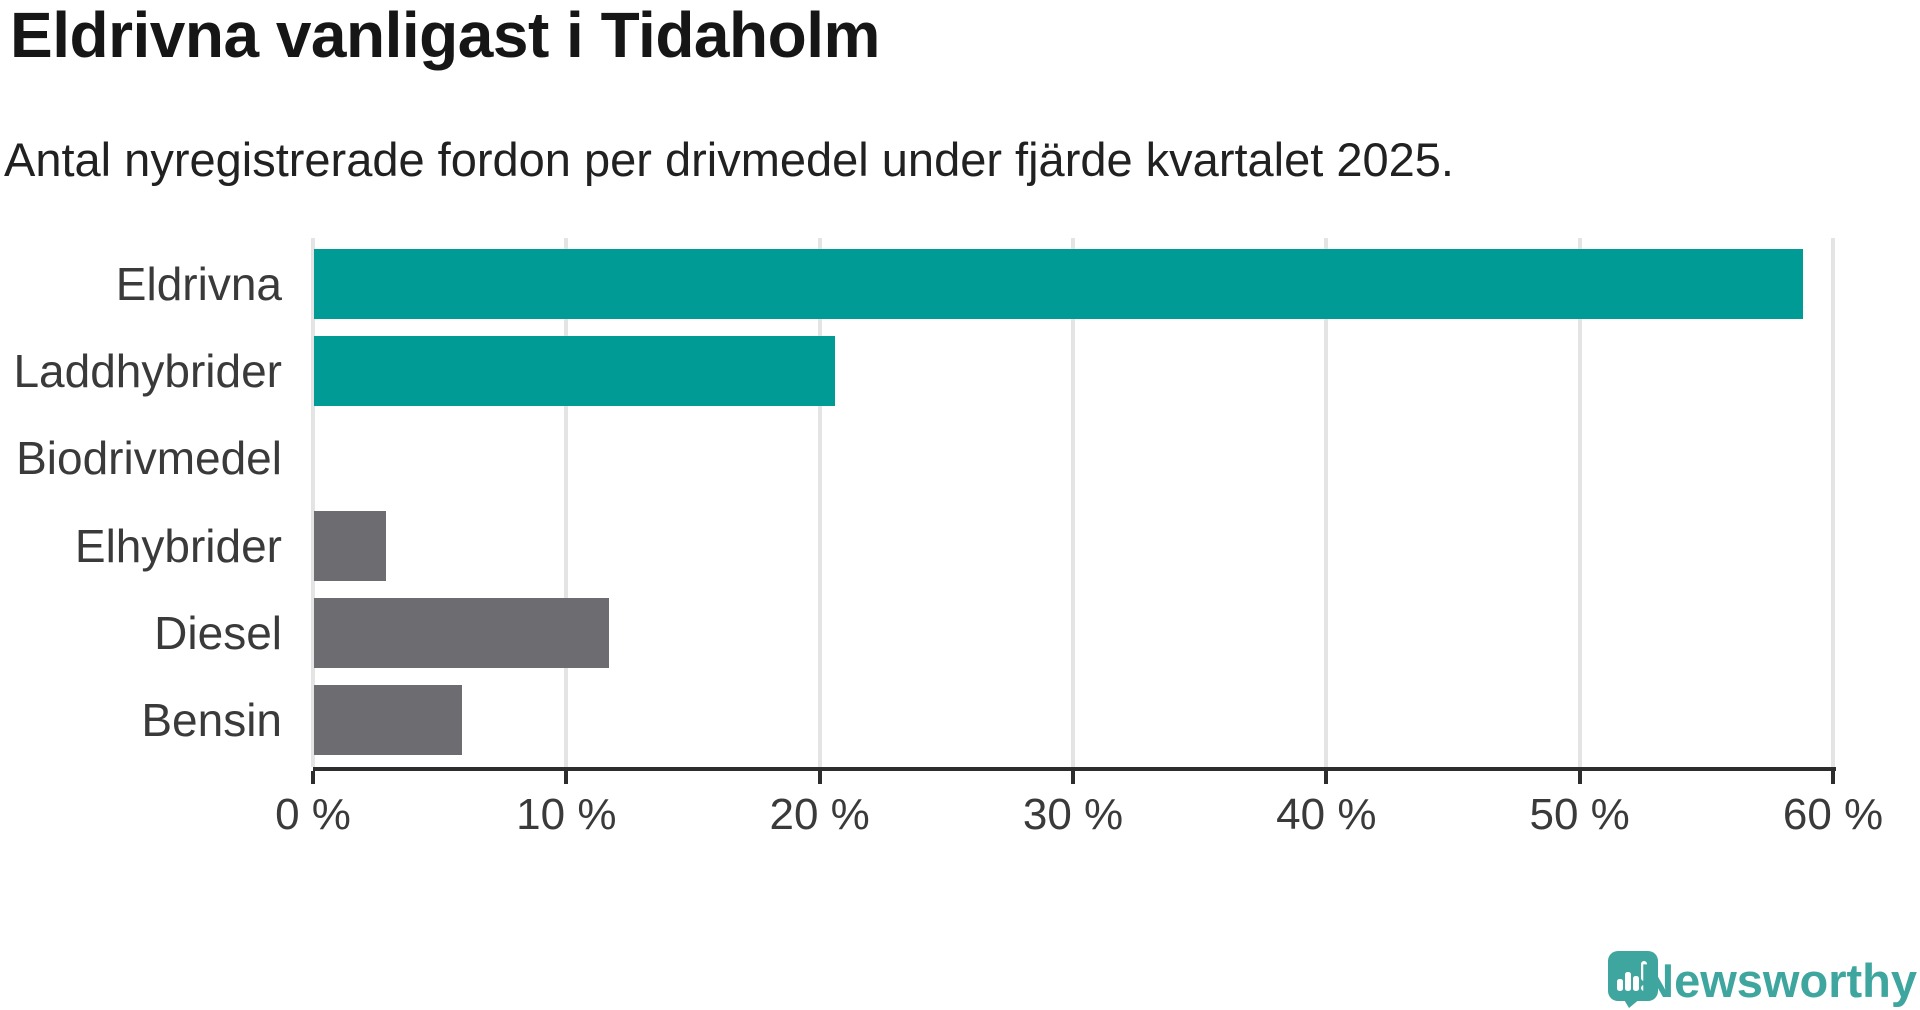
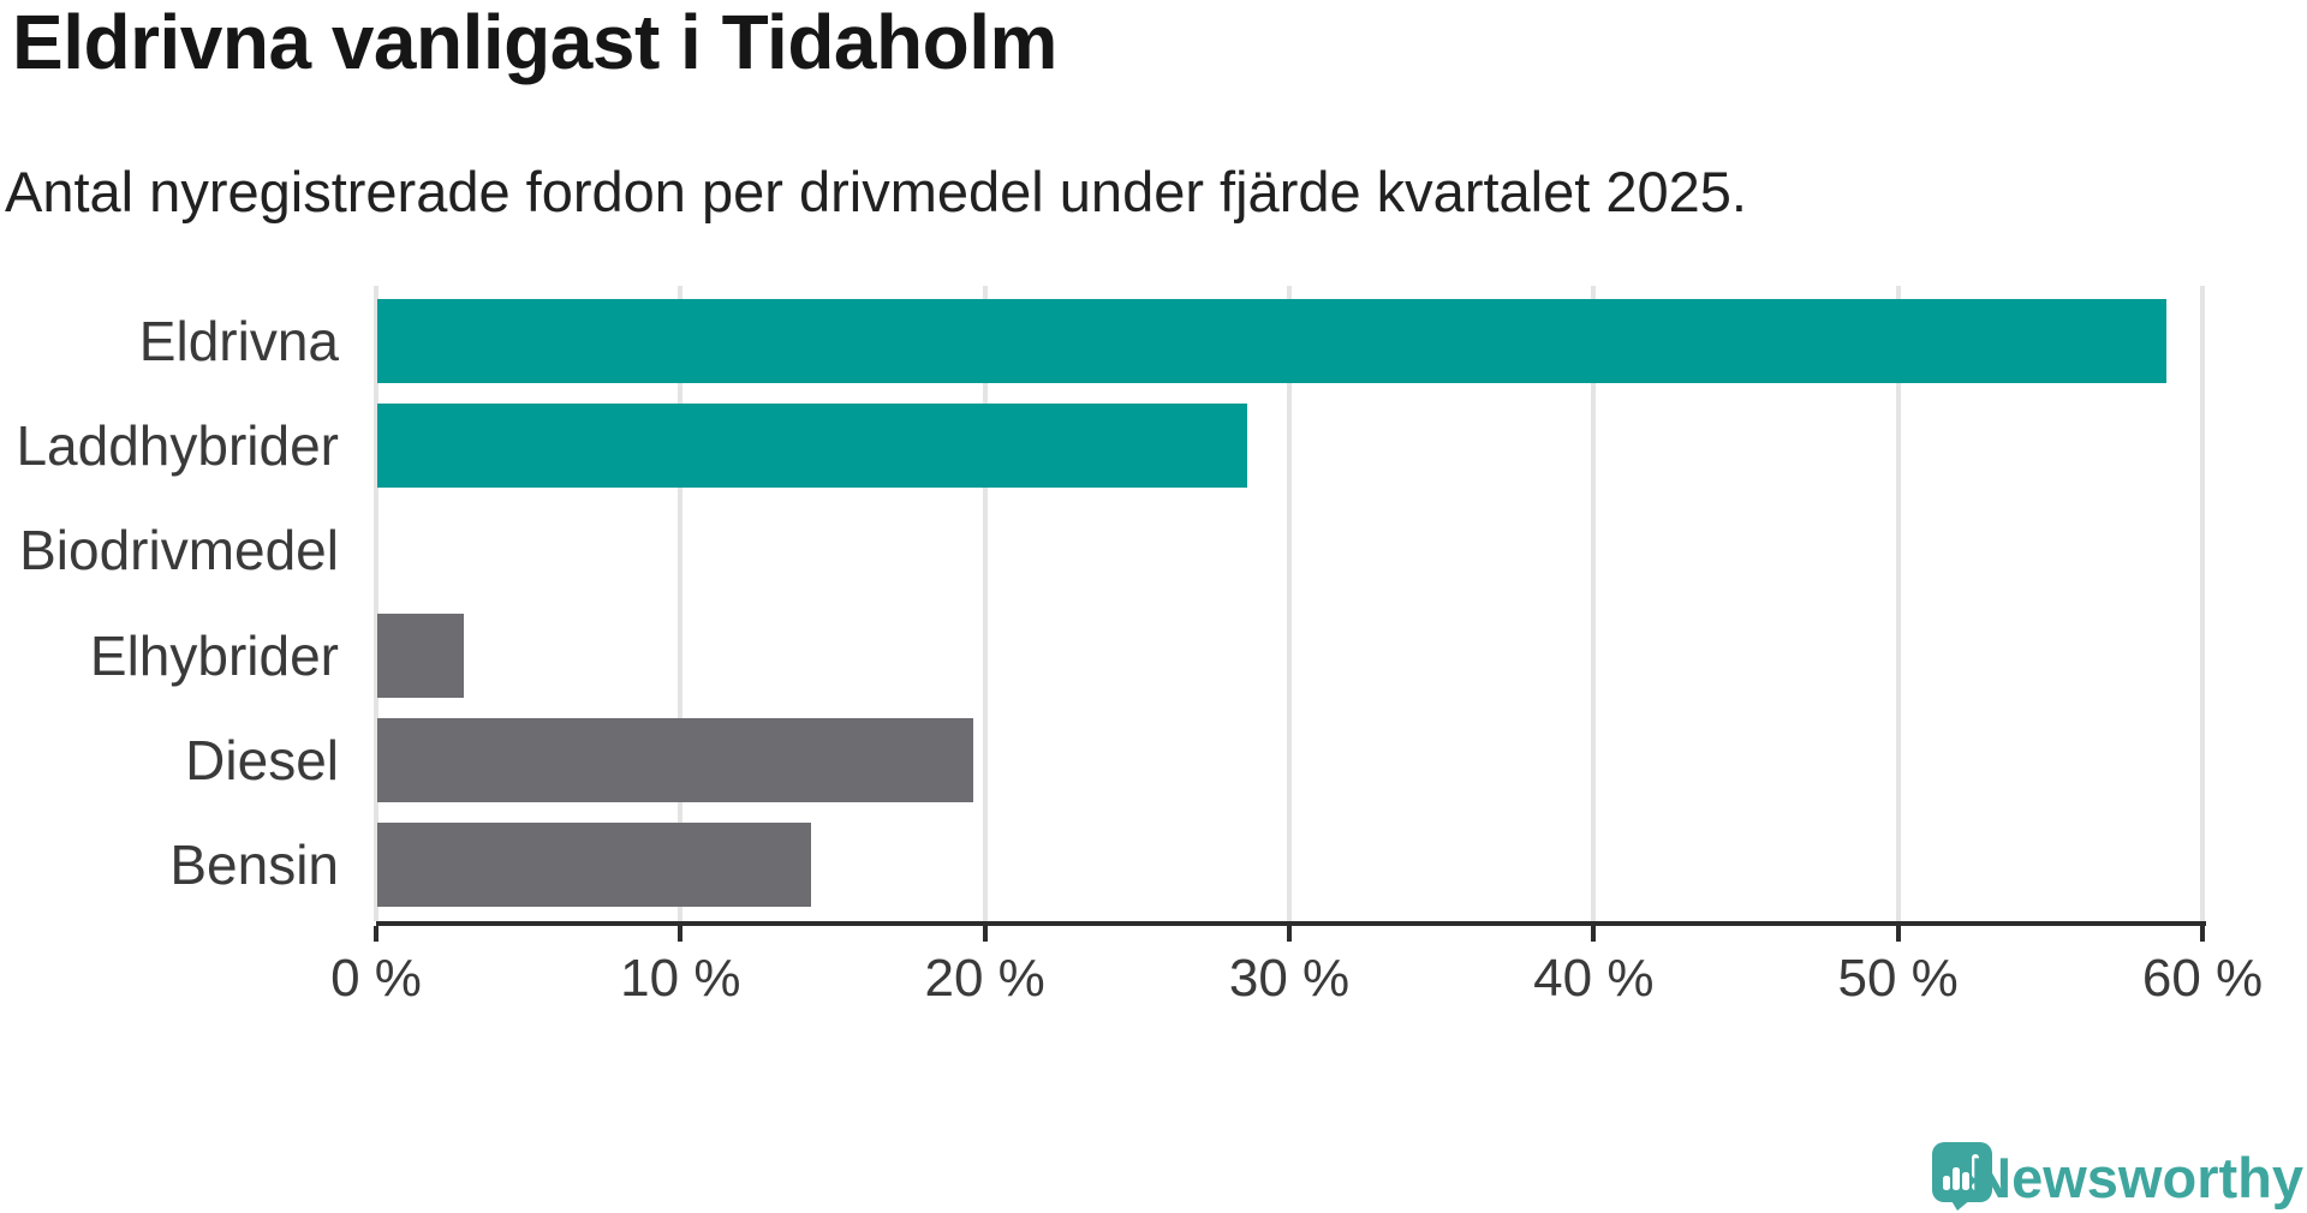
Laddhybrider: 20.6% -> 28.6%
Diesel: 11.7% -> 19.6%
Bensin: 5.9% -> 14.3%
